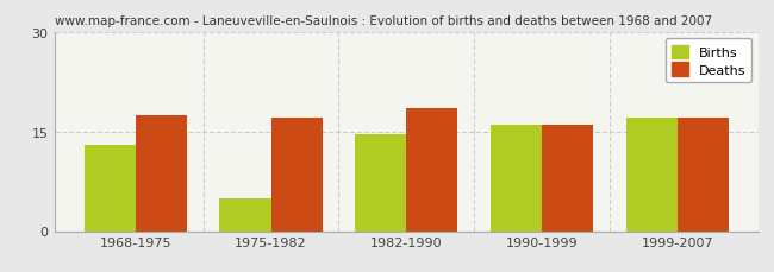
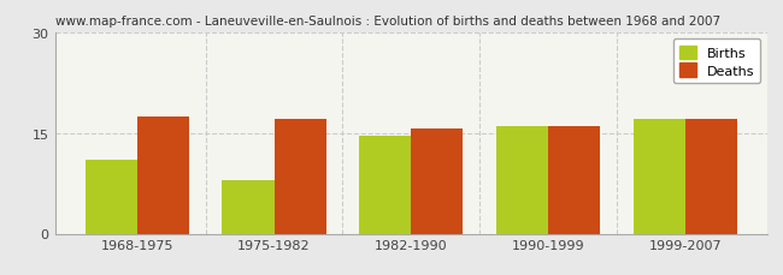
Births/1968-1975: 13.0 -> 11.0
Births/1975-1982: 5.0 -> 8.0
Deaths/1982-1990: 18.5 -> 15.6
